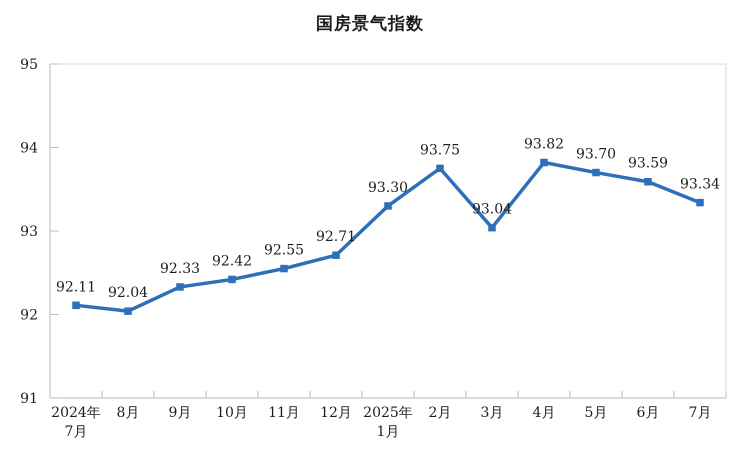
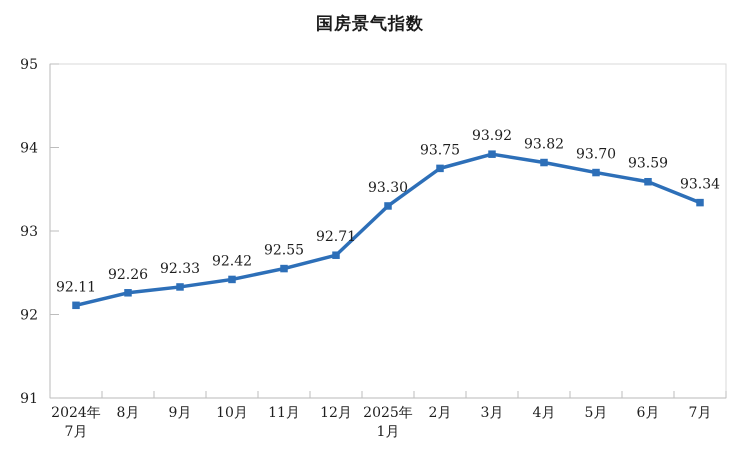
8月: 92.04 -> 92.26
3月: 93.04 -> 93.92
